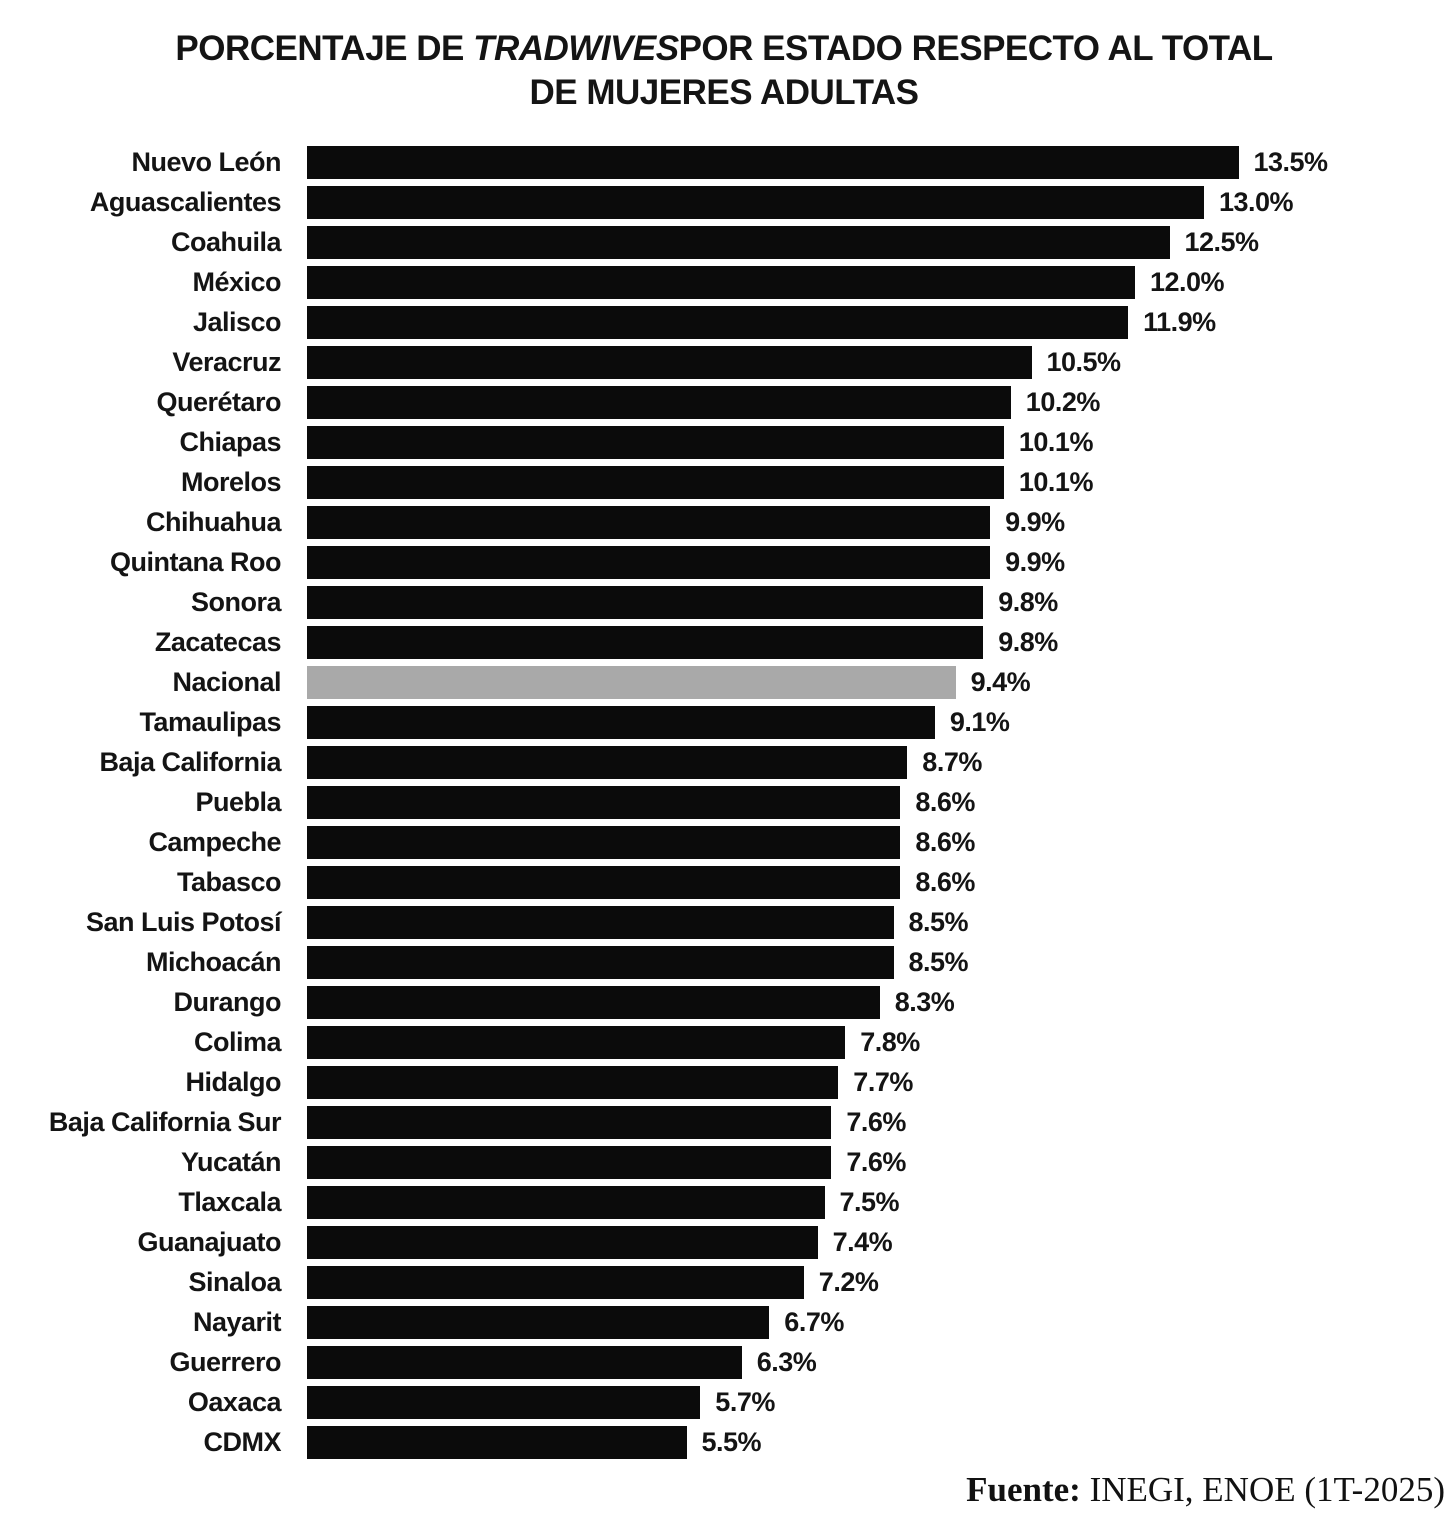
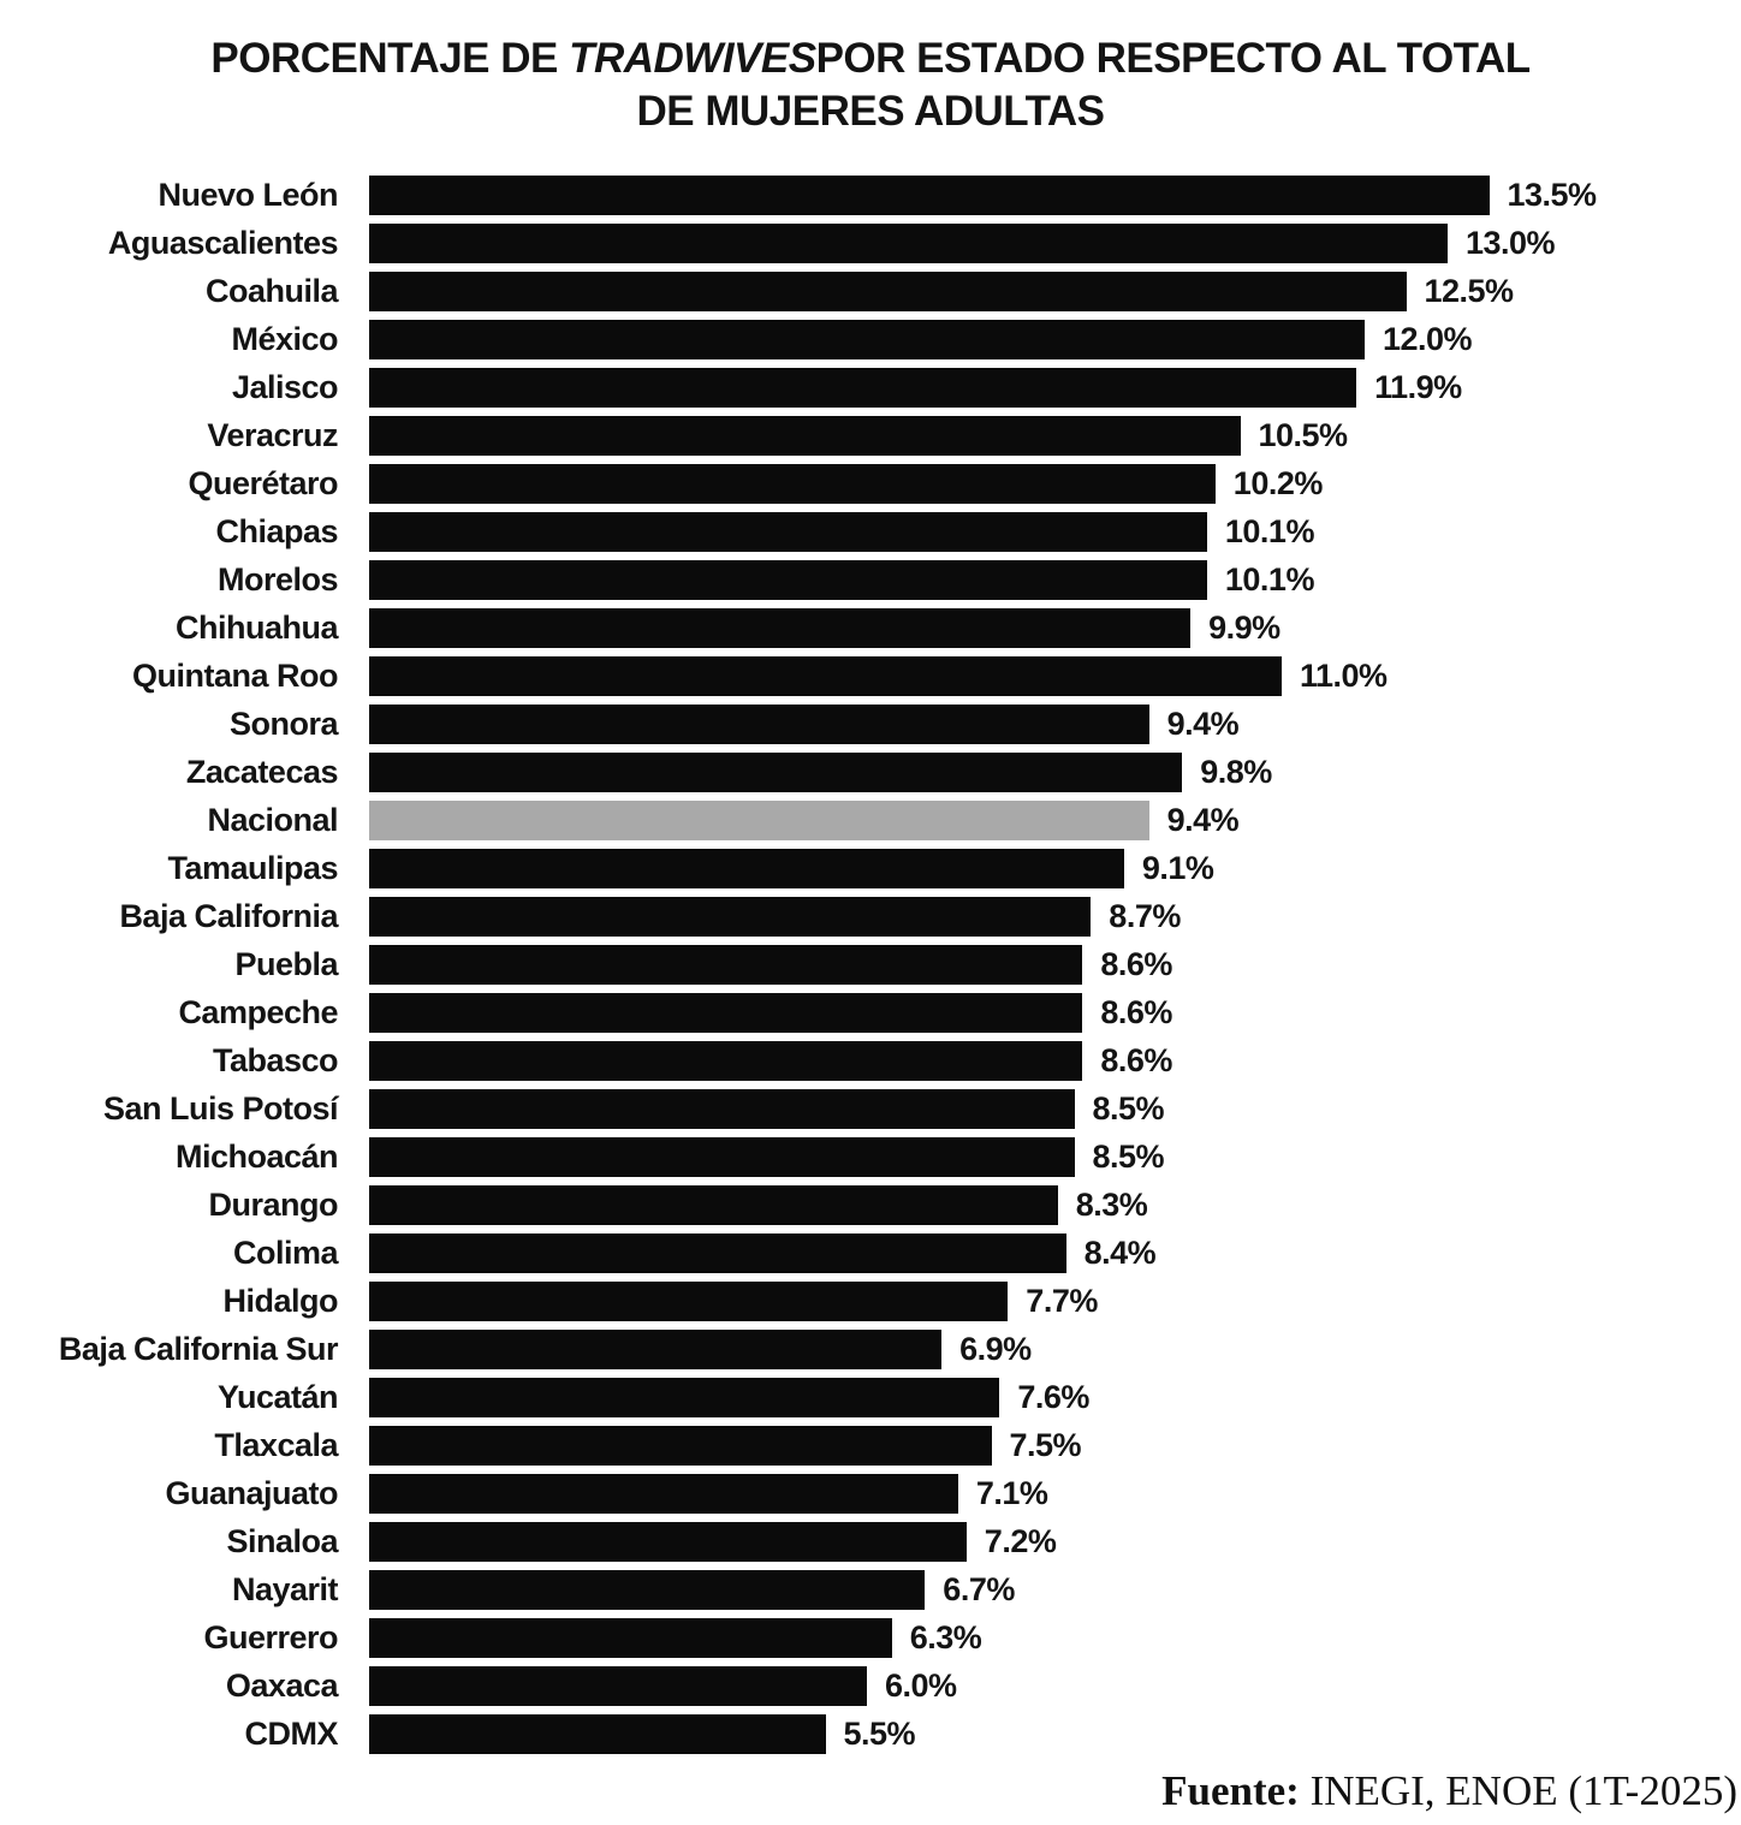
Quintana Roo: 9.9% -> 11.0%
Sonora: 9.8% -> 9.4%
Colima: 7.8% -> 8.4%
Baja California Sur: 7.6% -> 6.9%
Guanajuato: 7.4% -> 7.1%
Oaxaca: 5.7% -> 6.0%
